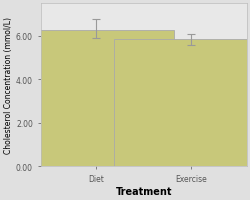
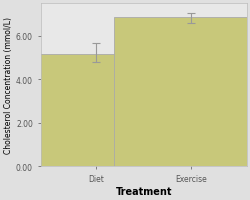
Diet: 6.25 -> 5.15
Exercise: 5.85 -> 6.85
